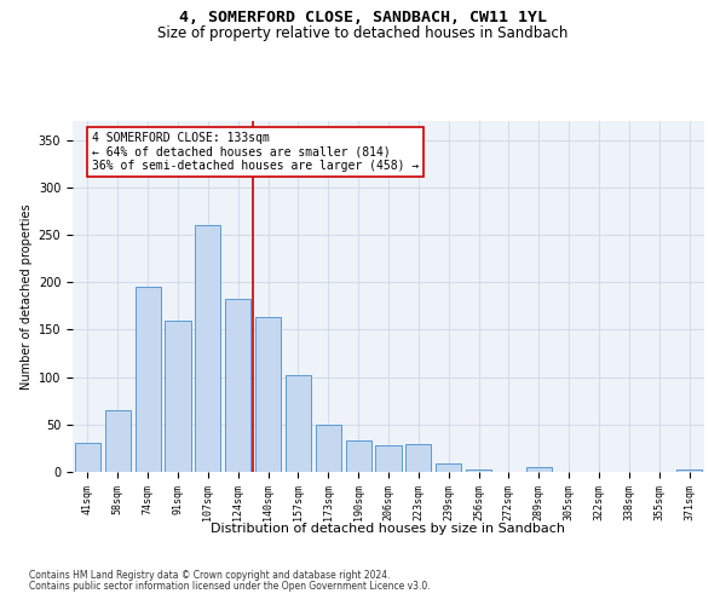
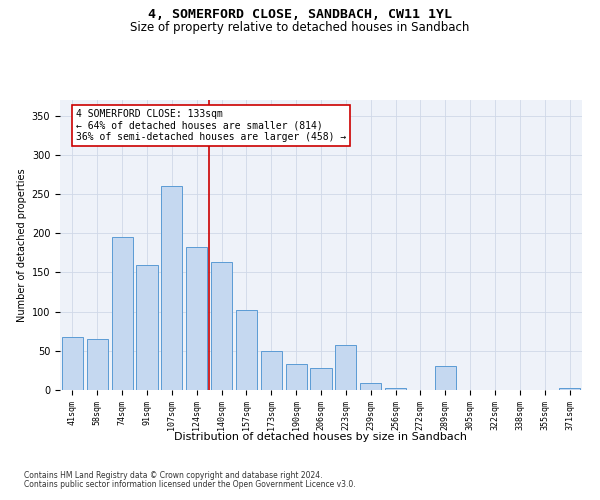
41sqm: 30 -> 68
223sqm: 29 -> 58
289sqm: 5 -> 30
